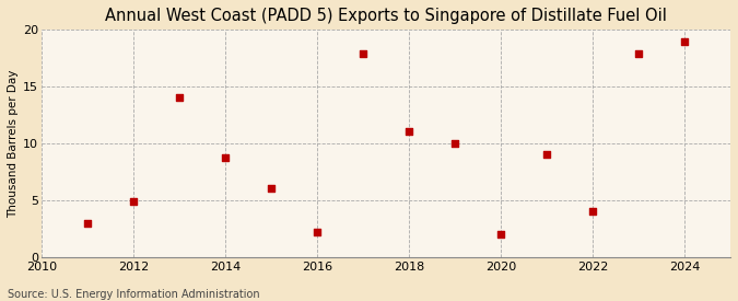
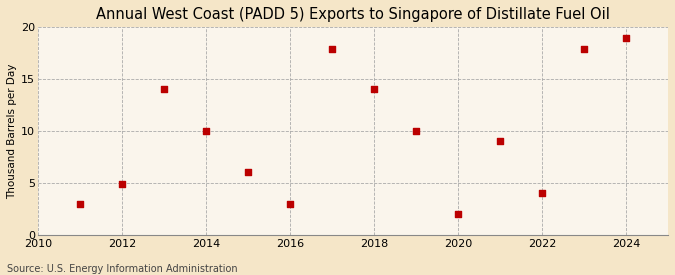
2014: 8.7 -> 10.0
2016: 2.2 -> 3.0
2018: 11.1 -> 14.0
